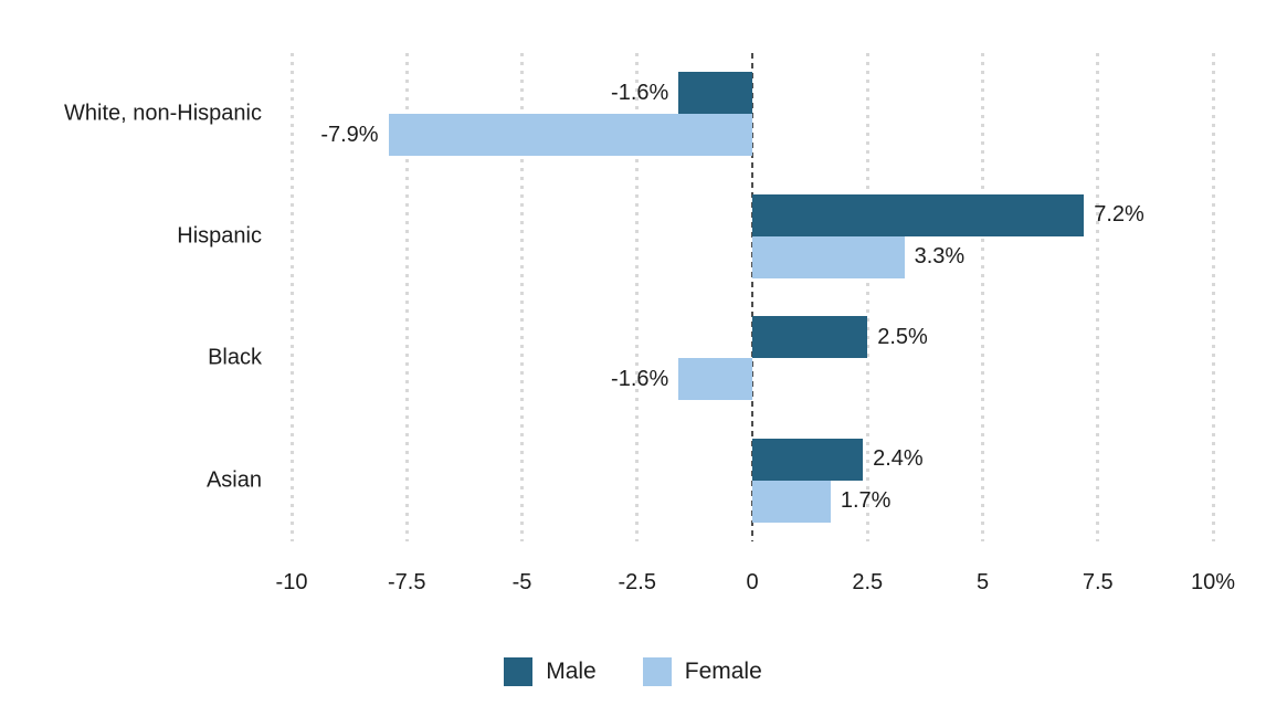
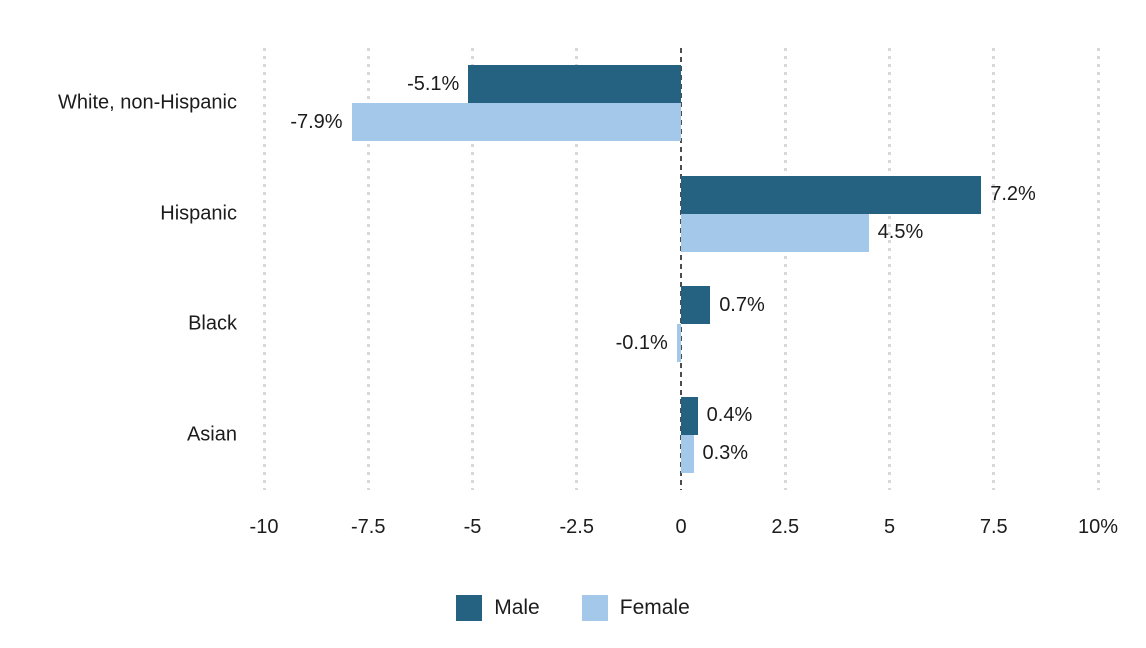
Male/White, non-Hispanic: -1.6% -> -5.1%
Female/Hispanic: 3.3% -> 4.5%
Male/Black: 2.5% -> 0.7%
Female/Black: -1.6% -> -0.1%
Male/Asian: 2.4% -> 0.4%
Female/Asian: 1.7% -> 0.3%
